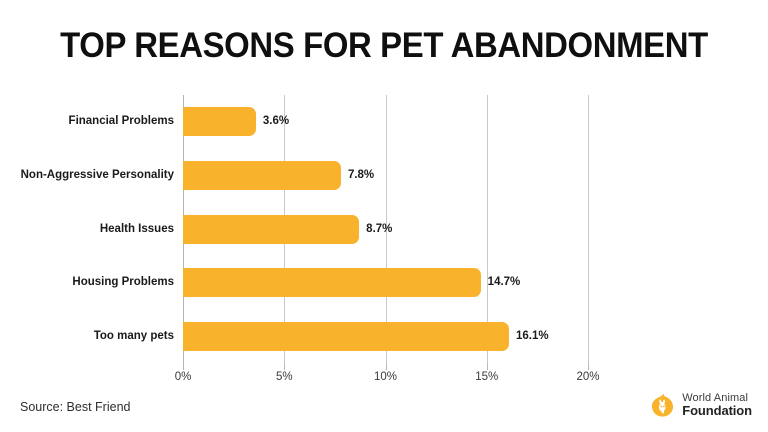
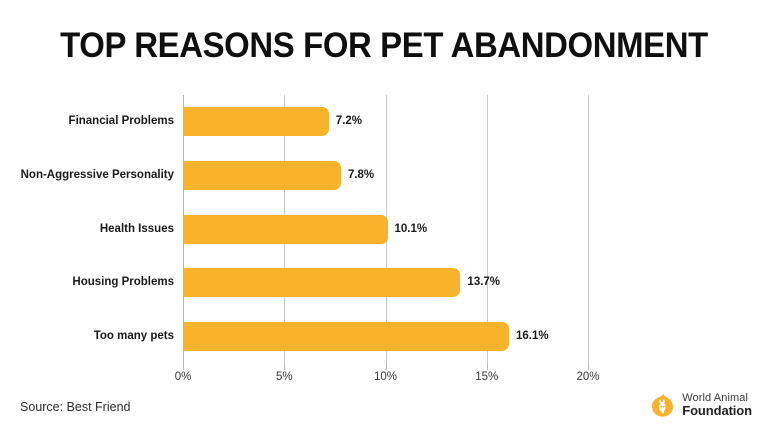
Financial Problems: 3.6% -> 7.2%
Health Issues: 8.7% -> 10.1%
Housing Problems: 14.7% -> 13.7%
